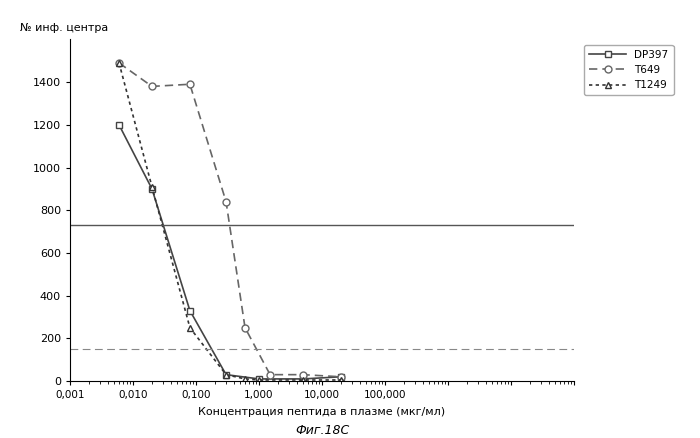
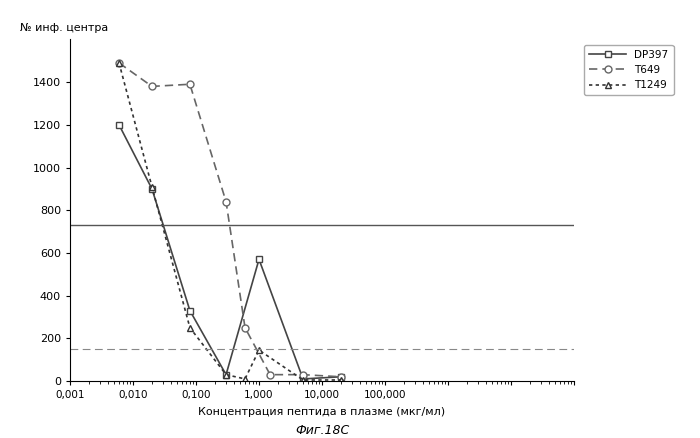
DP397/1,000: 10 -> 570
T1249/1,000: 5 -> 145
